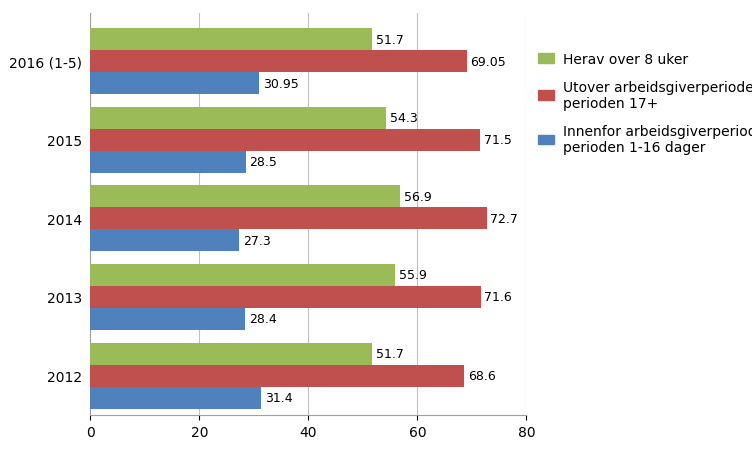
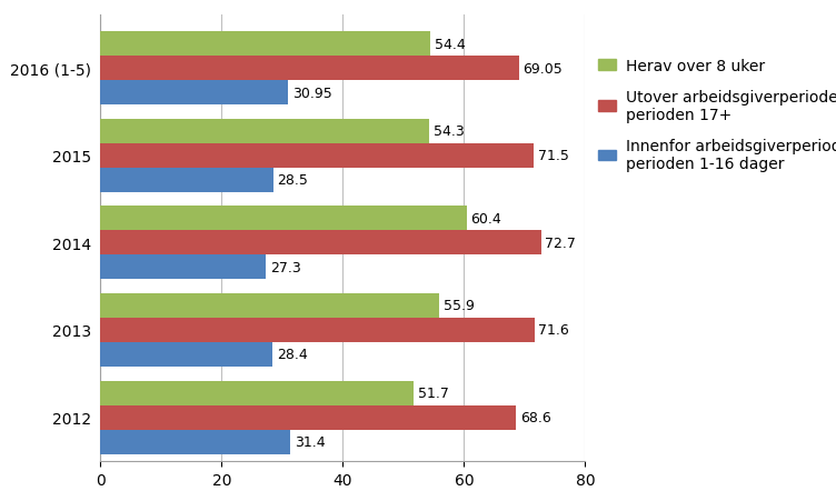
Herav over 8 uker/2016 (1-5): 51.7 -> 54.4
Herav over 8 uker/2014: 56.9 -> 60.4
